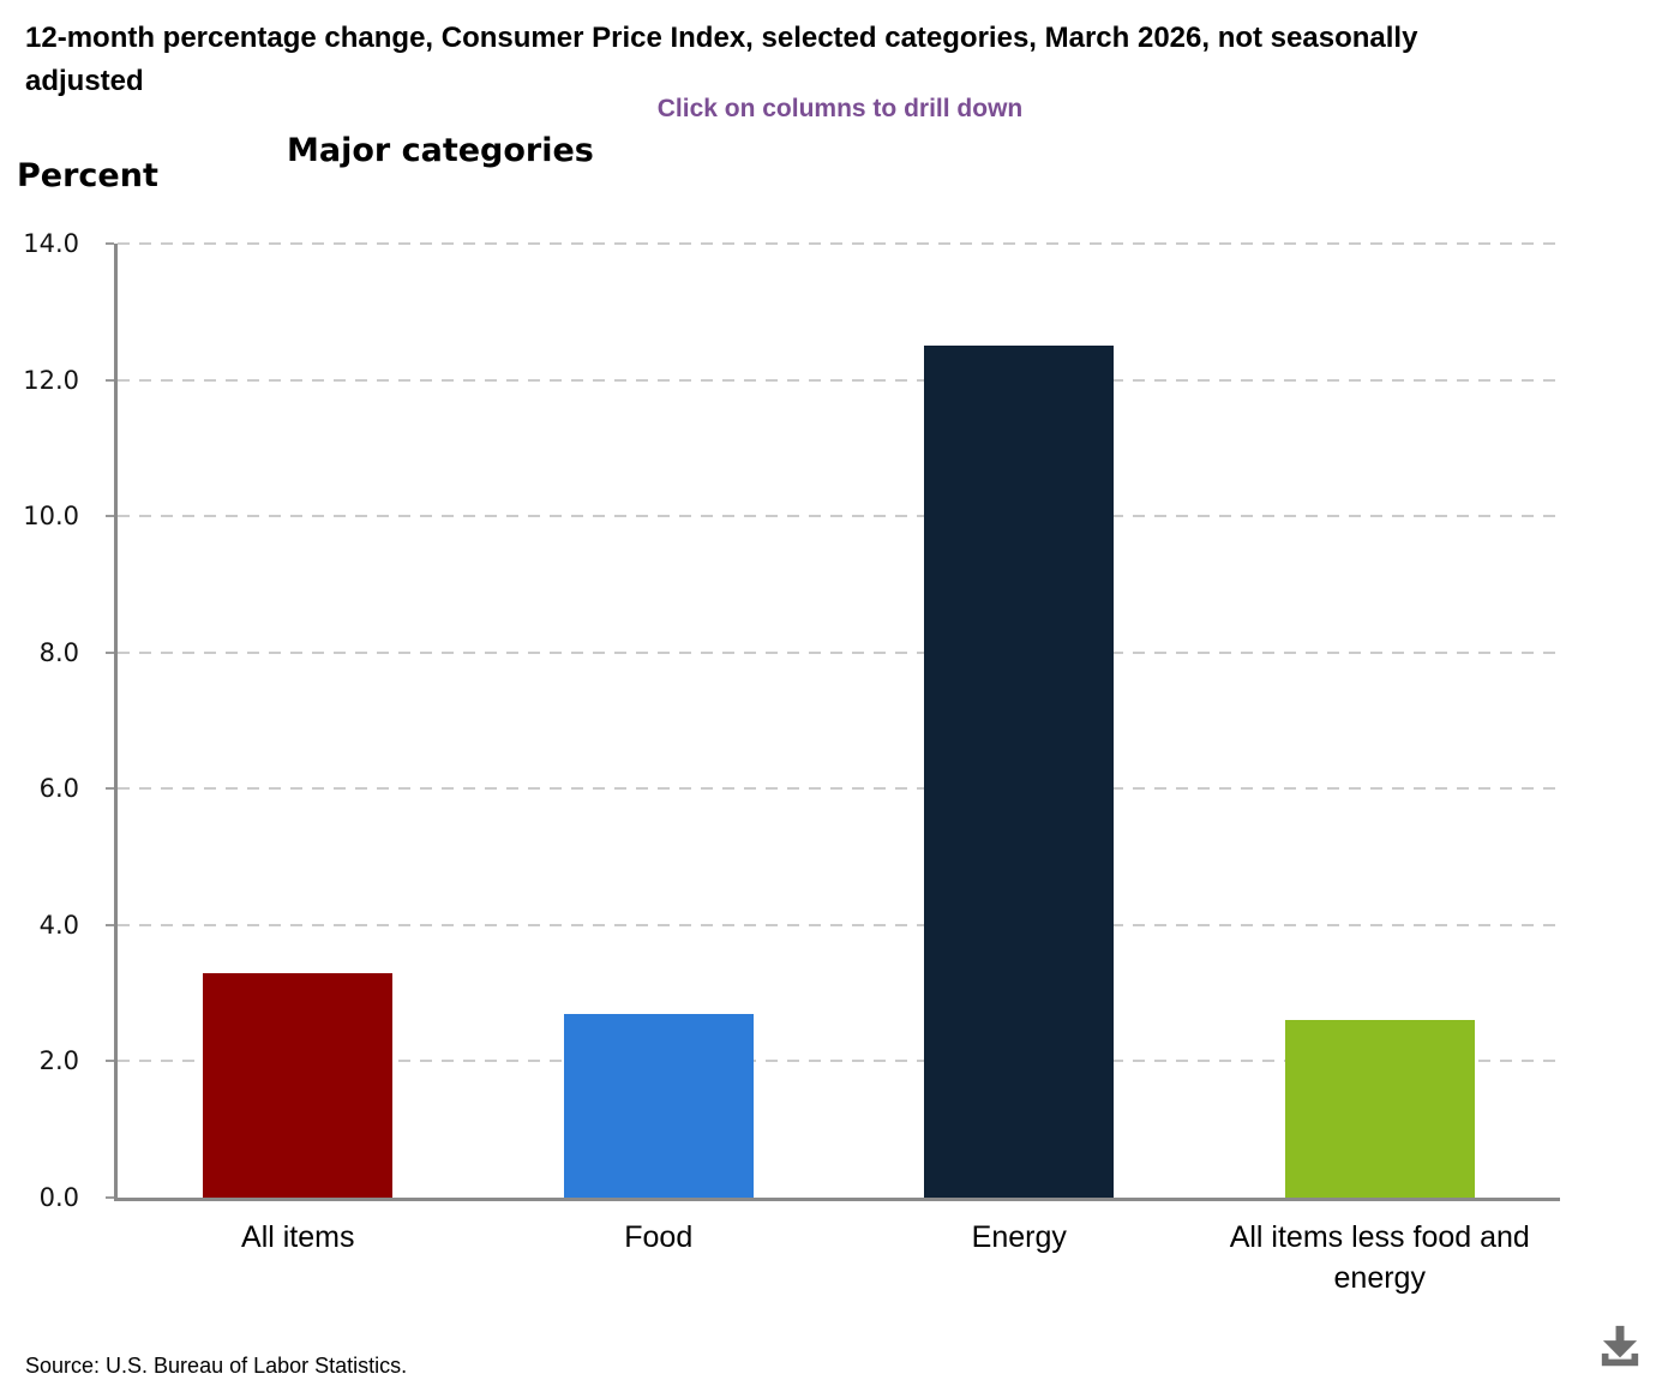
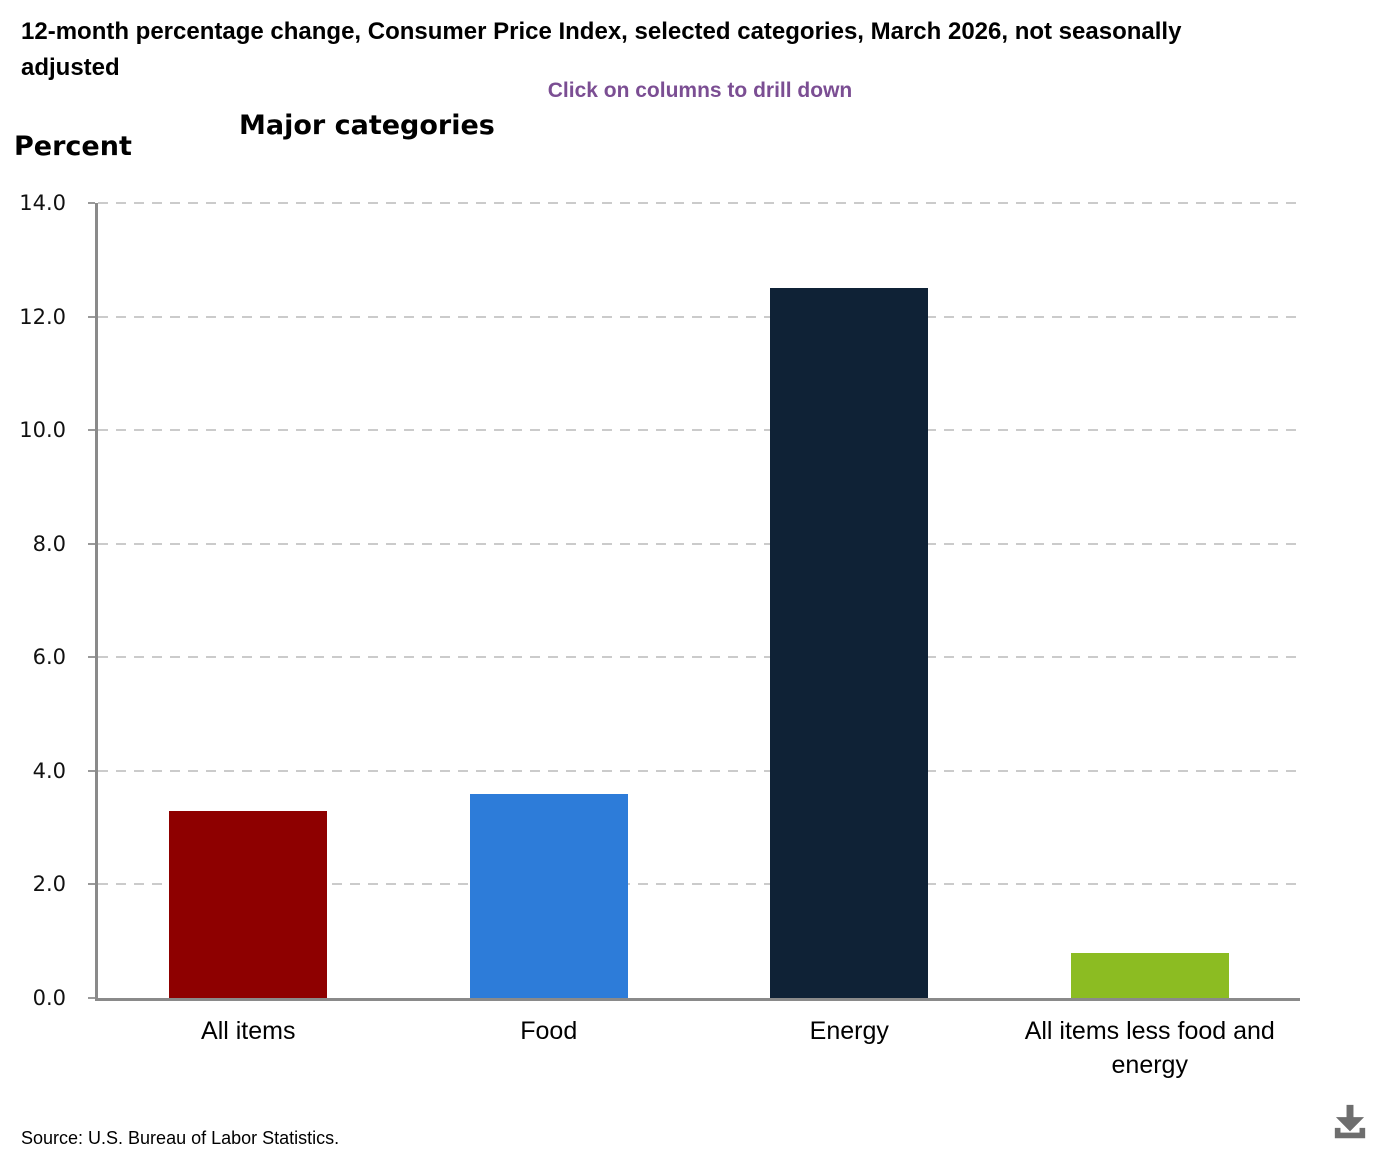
Food: 2.7 -> 3.6
All items less food and energy: 2.6 -> 0.8
